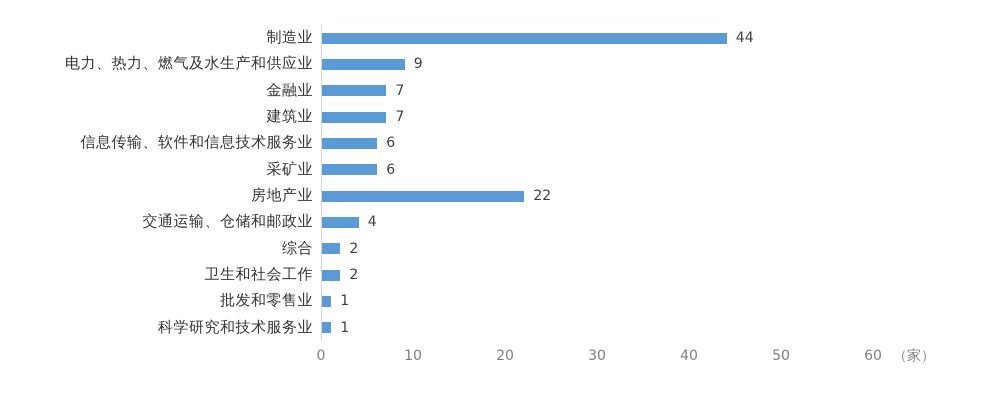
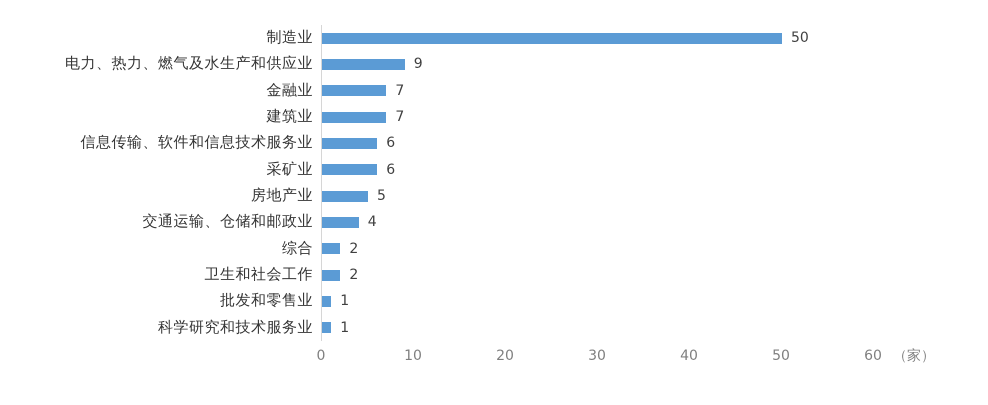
制造业: 44 -> 50
房地产业: 22 -> 5
